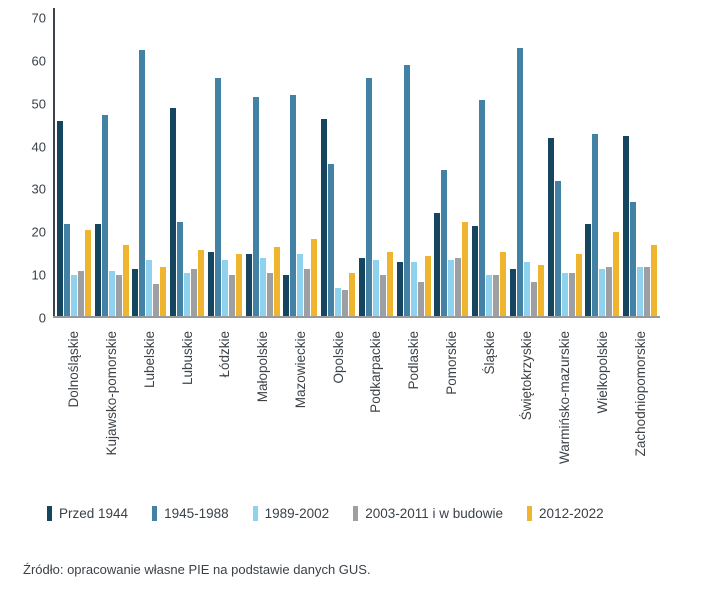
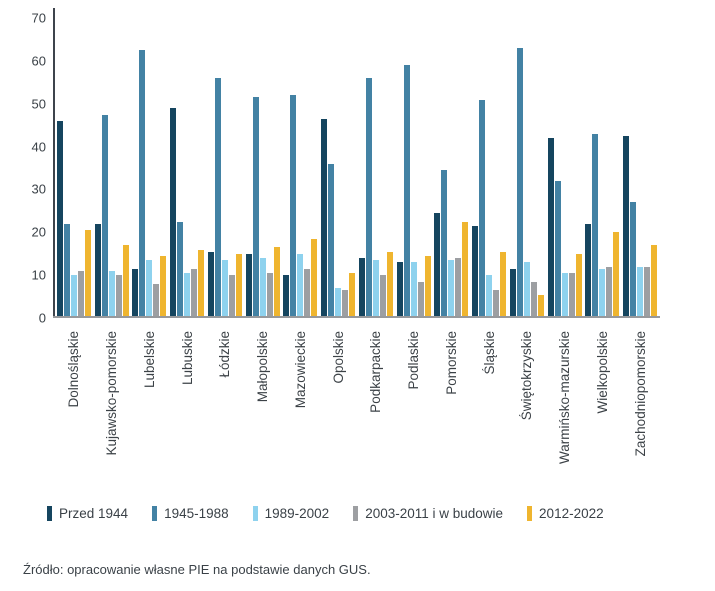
2012-2022/Lubelskie: 12 -> 14
2003-2011 i w budowie/Śląskie: 10 -> 6
2012-2022/Świętokrzyskie: 12 -> 5
